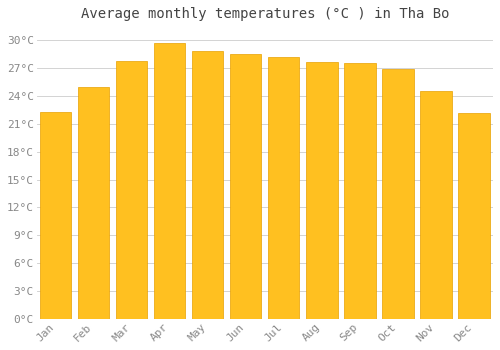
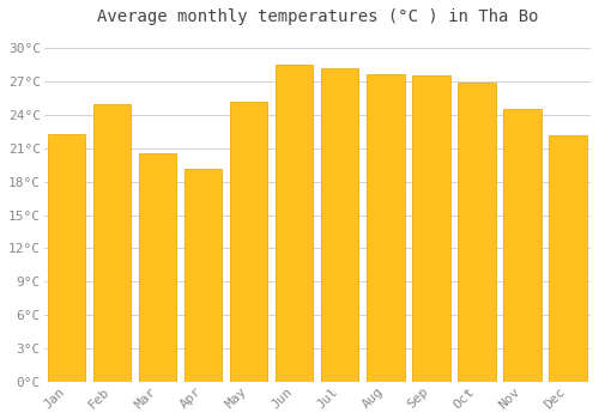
Mar: 27.8°C -> 20.6°C
Apr: 29.7°C -> 19.2°C
May: 28.8°C -> 25.2°C
